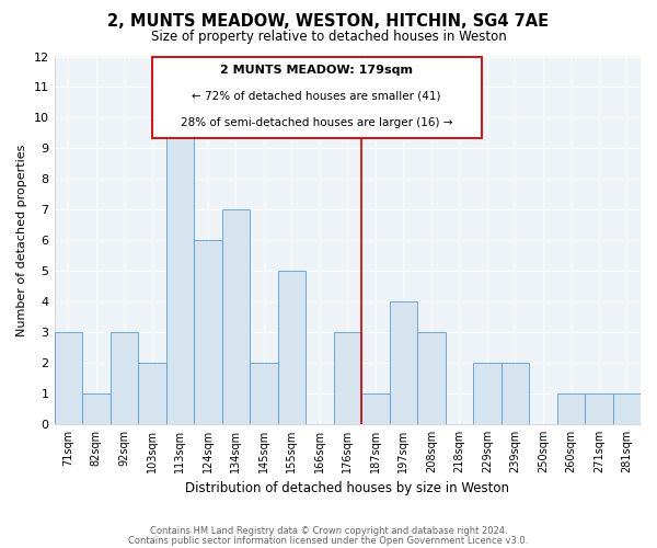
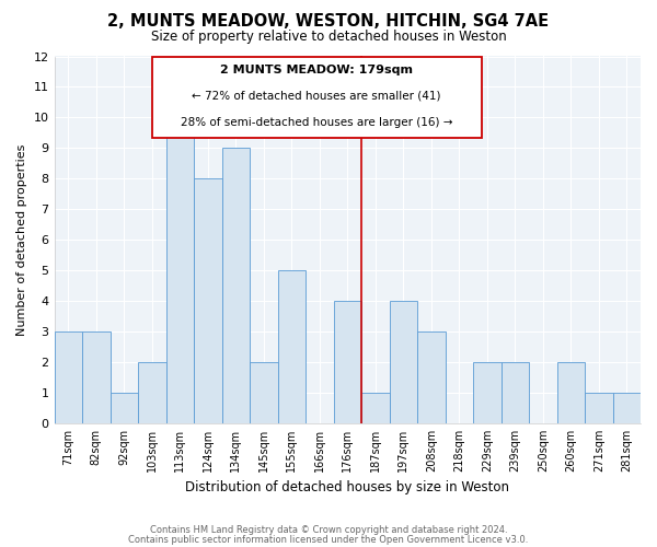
82sqm: 1 -> 3
92sqm: 3 -> 1
124sqm: 6 -> 8
134sqm: 7 -> 9
176sqm: 3 -> 4
260sqm: 1 -> 2
